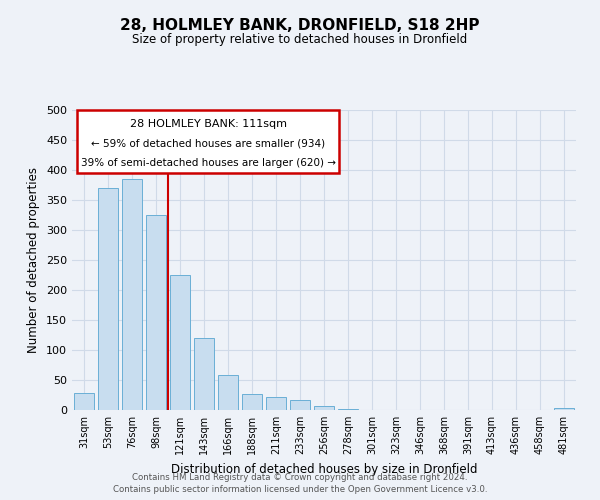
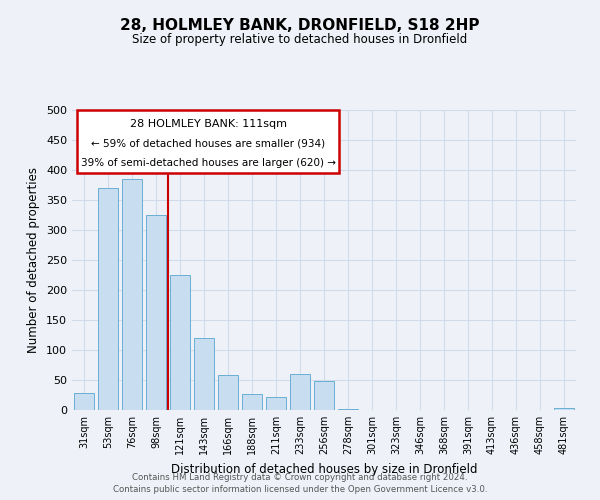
233sqm: 16 -> 60
256sqm: 6 -> 48
